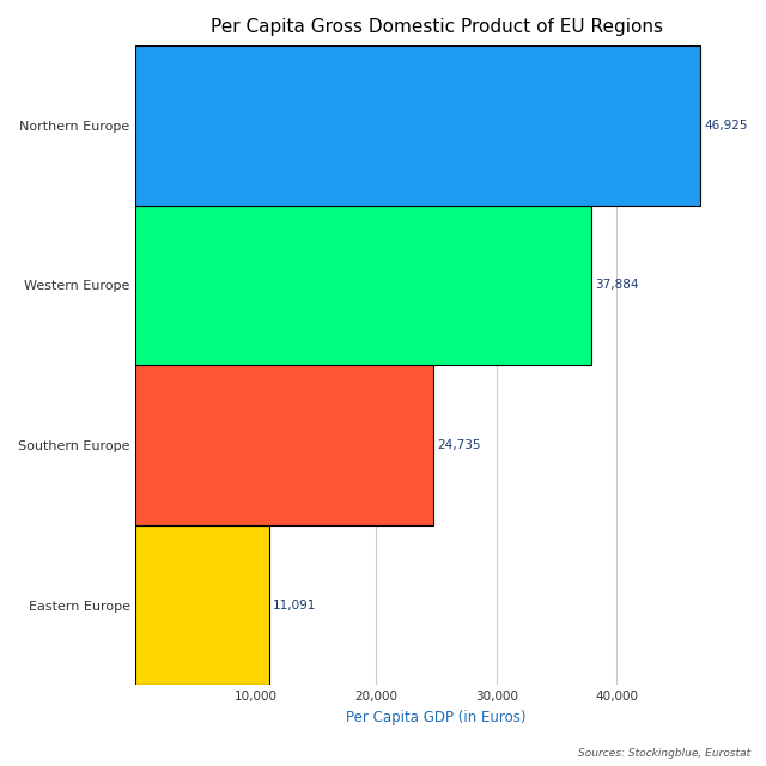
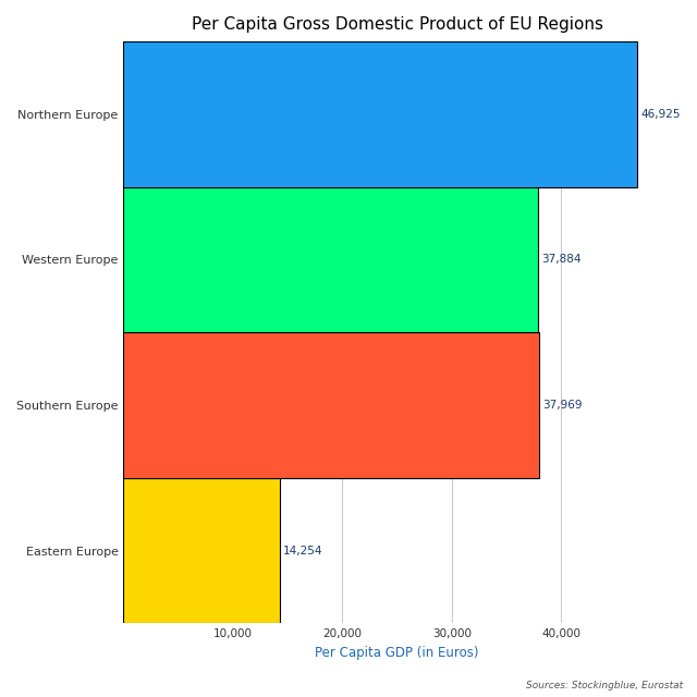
Southern Europe: 24,735 -> 37,969
Eastern Europe: 11,091 -> 14,254
